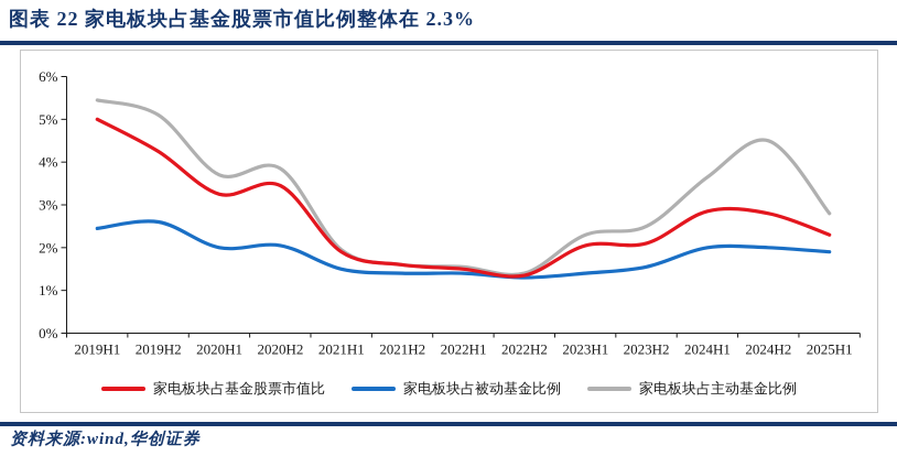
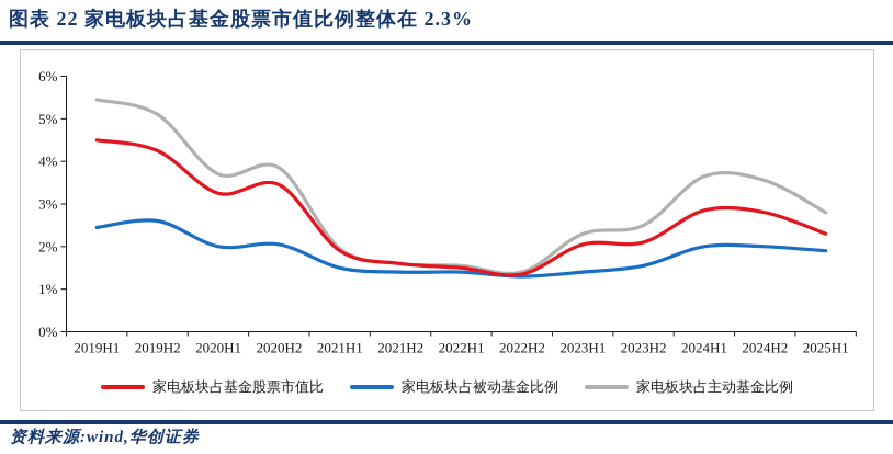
家电板块占基金股票市值比/2019H1: 5.0% -> 4.5%
家电板块占主动基金比例/2024H2: 4.5% -> 3.5%
